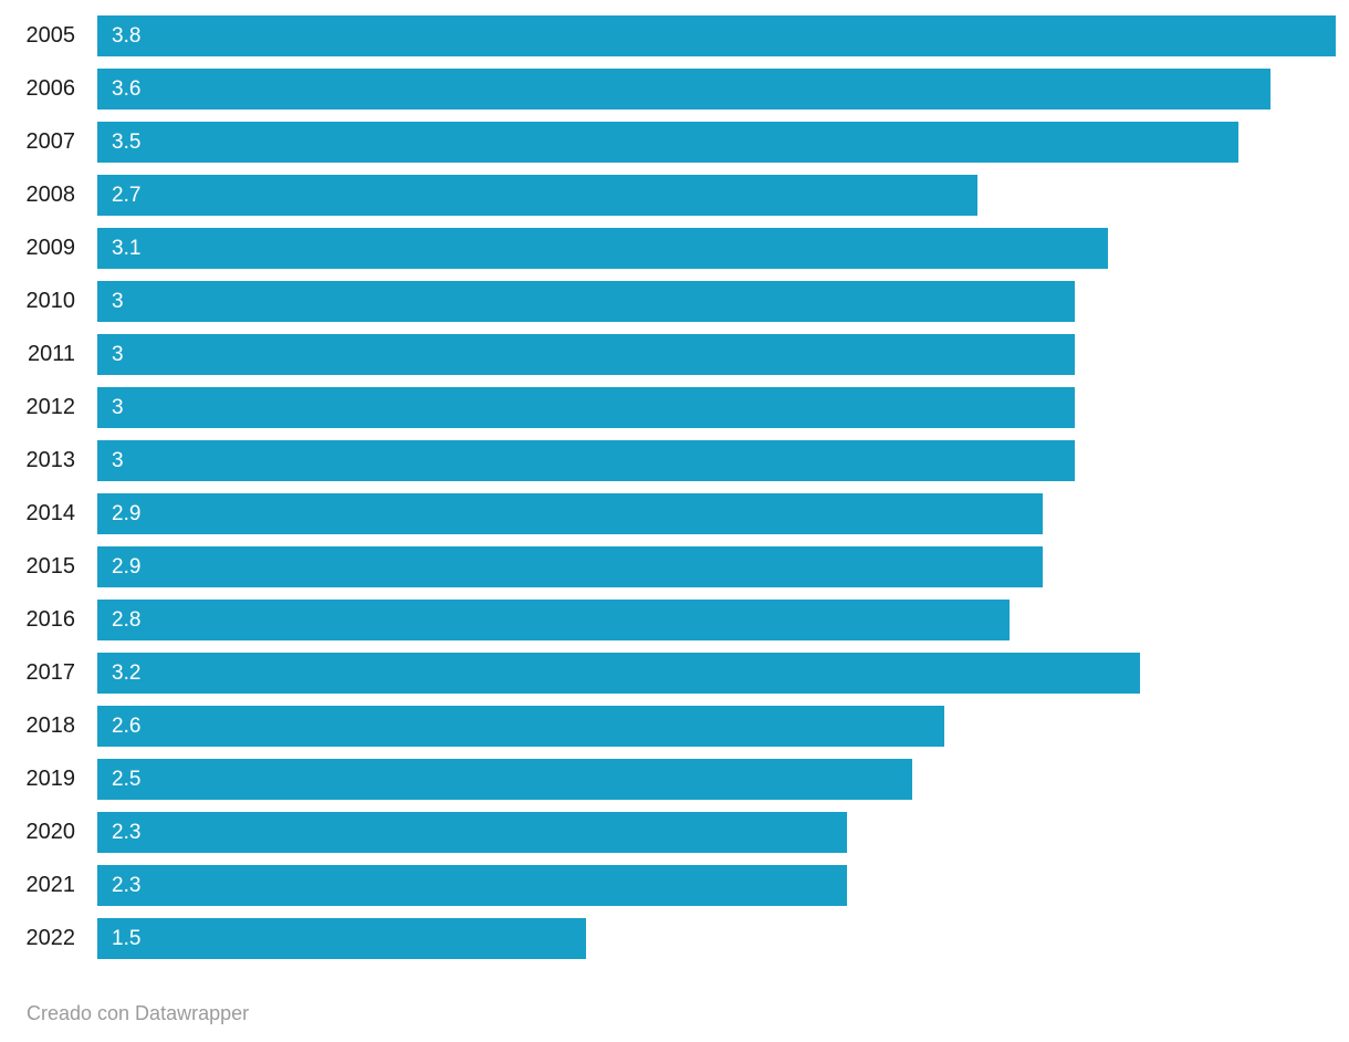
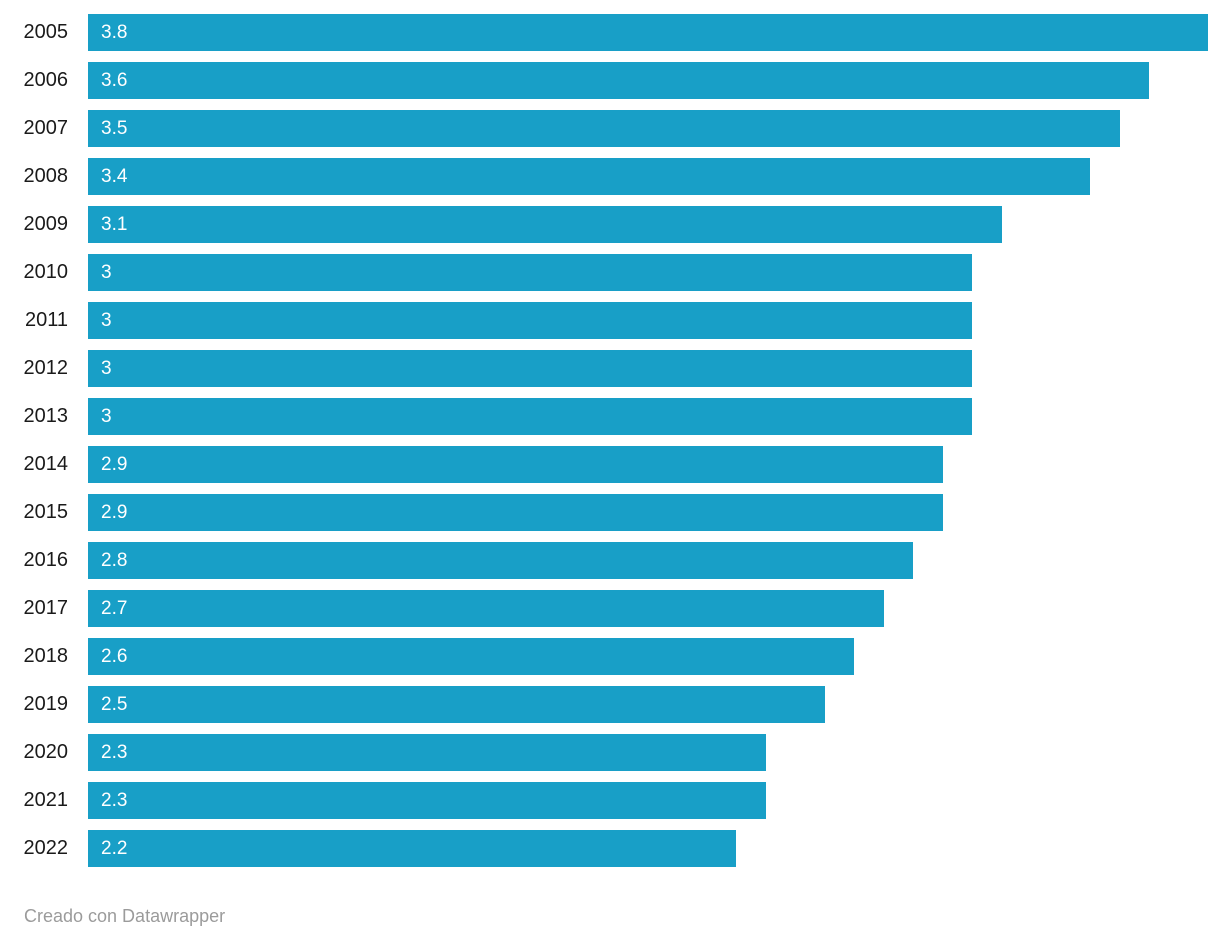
2008: 2.7 -> 3.4
2017: 3.2 -> 2.7
2022: 1.5 -> 2.2
